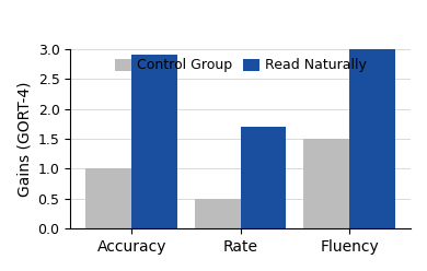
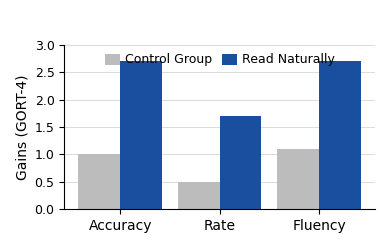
Read Naturally/Accuracy: 2.9 -> 2.7
Control Group/Fluency: 1.5 -> 1.1
Read Naturally/Fluency: 3.0 -> 2.7
